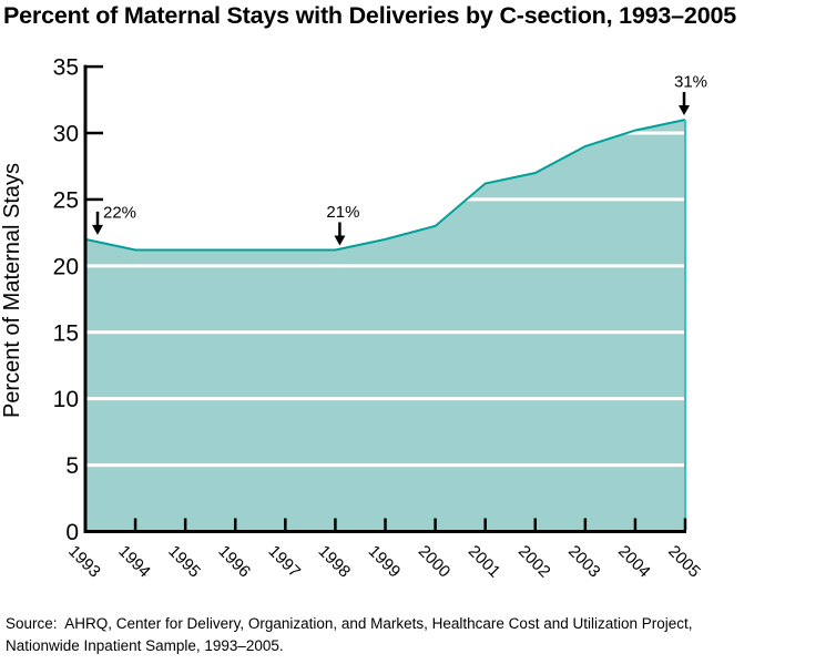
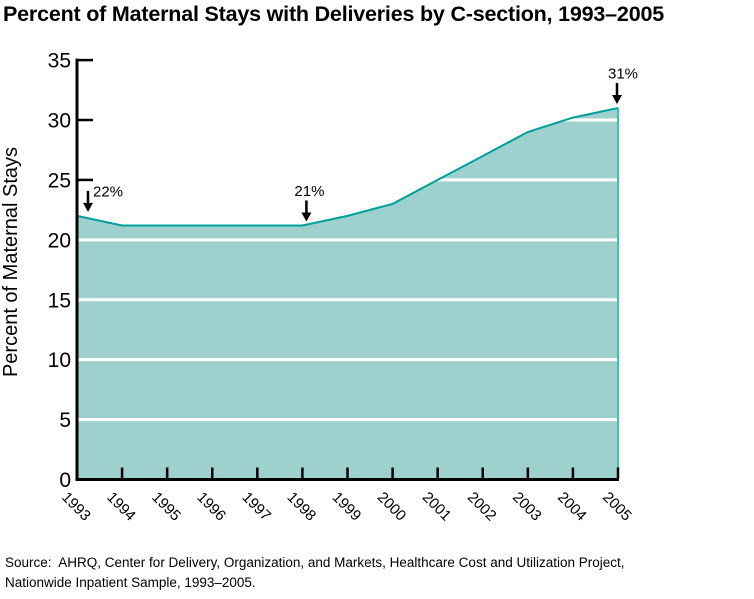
2001: 26.2 -> 25.0
